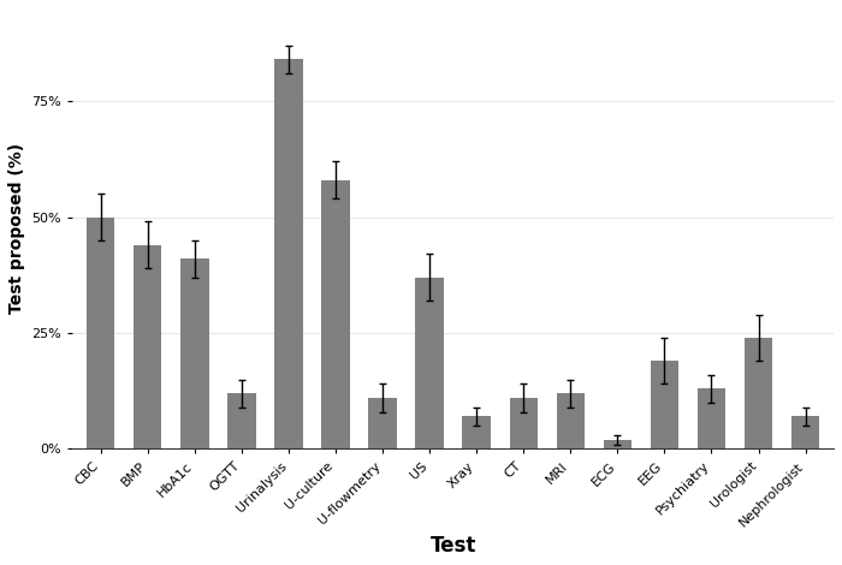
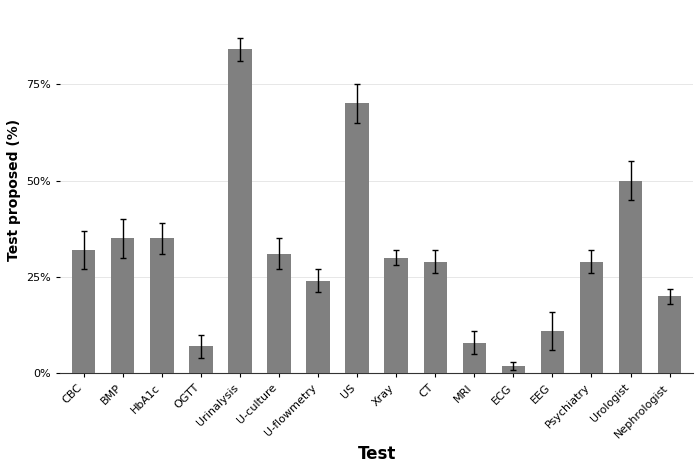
CBC: 50% -> 32%
BMP: 44% -> 35%
HbA1c: 41% -> 35%
OGTT: 12% -> 7%
U-culture: 58% -> 31%
U-flowmetry: 11% -> 24%
US: 37% -> 70%
Xray: 7% -> 30%
CT: 11% -> 29%
MRI: 12% -> 8%
EEG: 19% -> 11%
Psychiatry: 13% -> 29%
Urologist: 24% -> 50%
Nephrologist: 7% -> 20%
